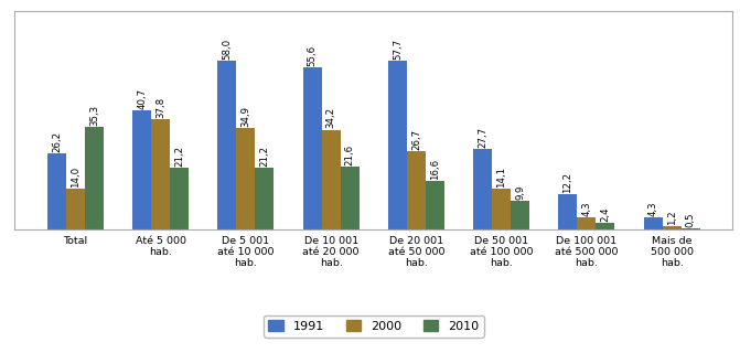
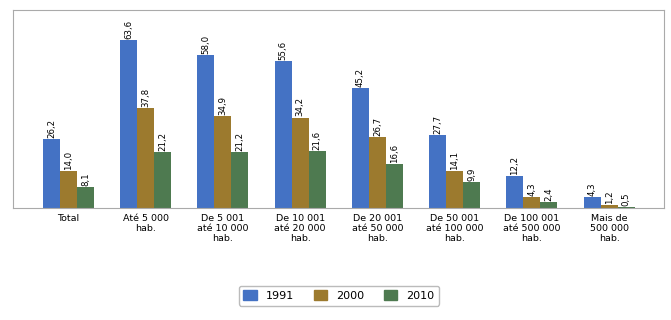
2010/Total: 35,3 -> 8,1
1991/Até 5 000 hab.: 40,7 -> 63,6
1991/De 20 001 até 50 000 hab.: 57,7 -> 45,2
